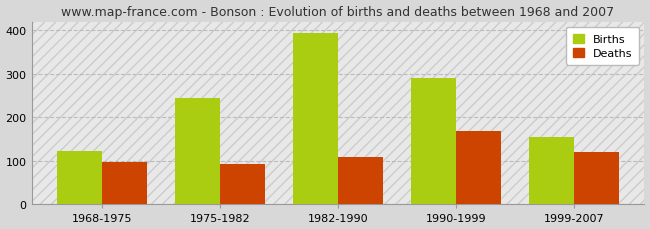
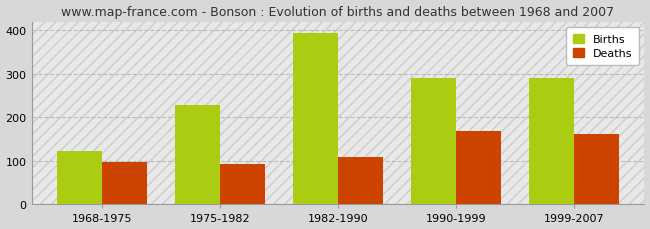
Births/1975-1982: 245 -> 229
Births/1999-2007: 155 -> 290
Deaths/1999-2007: 120 -> 161
